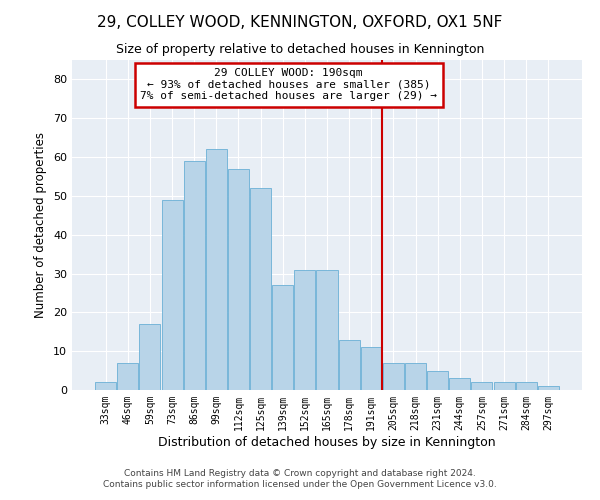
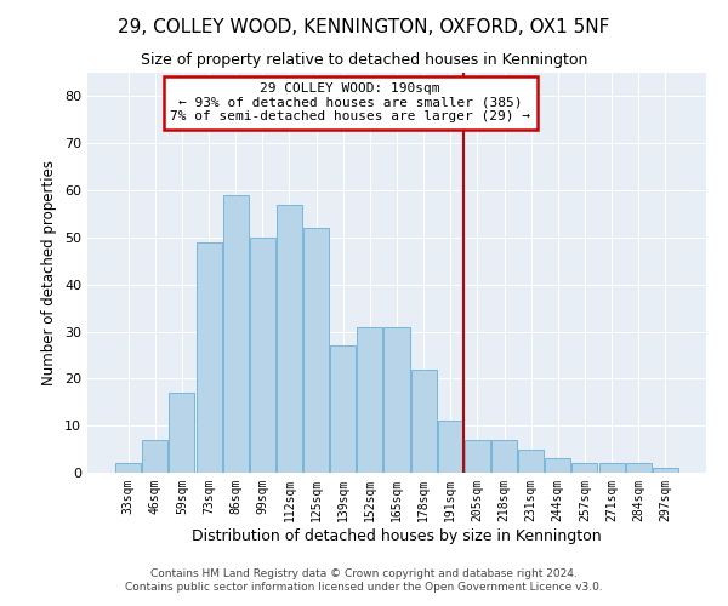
99sqm: 62 -> 50
178sqm: 13 -> 22
